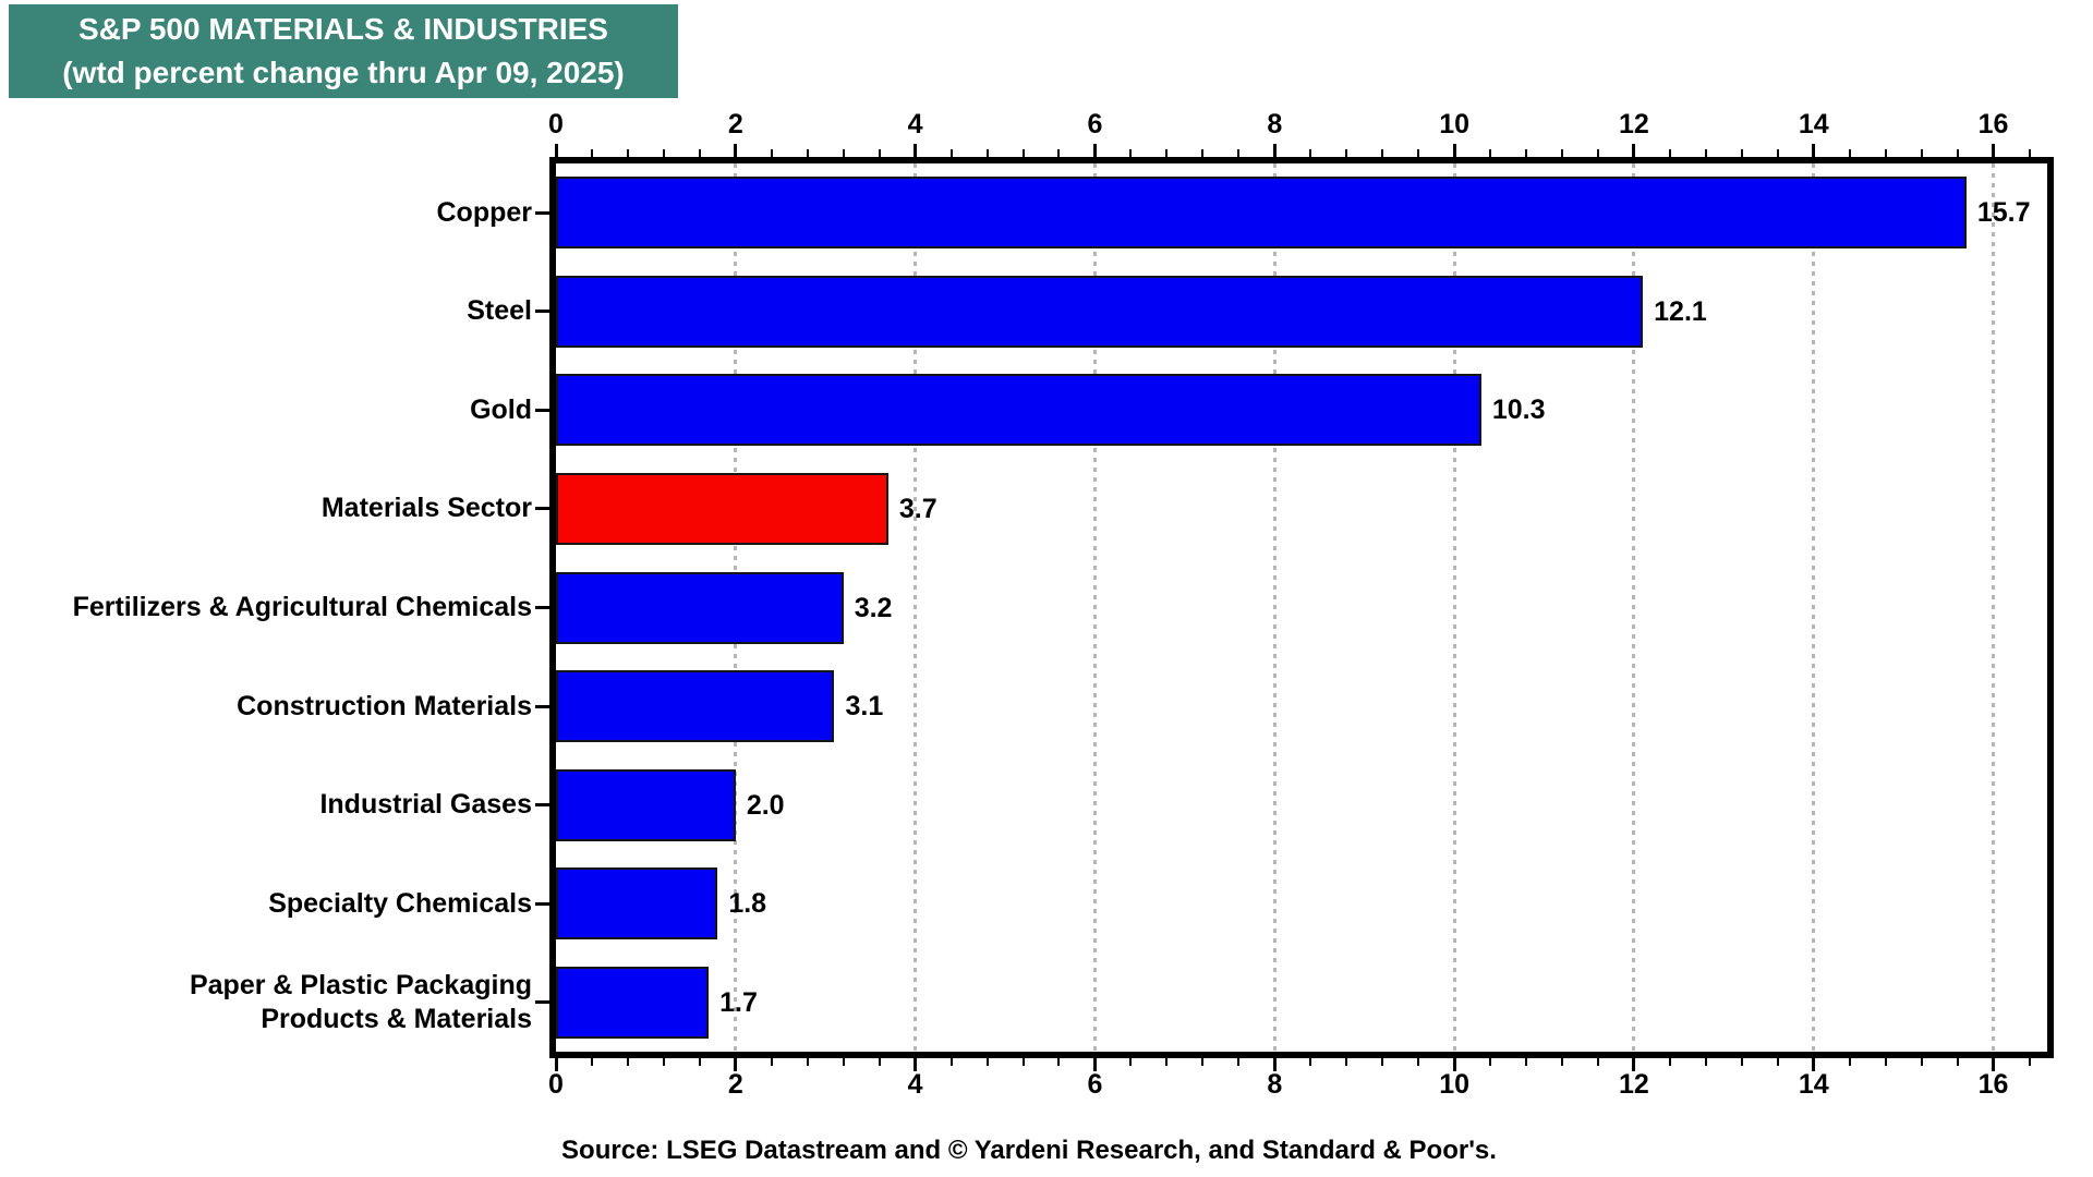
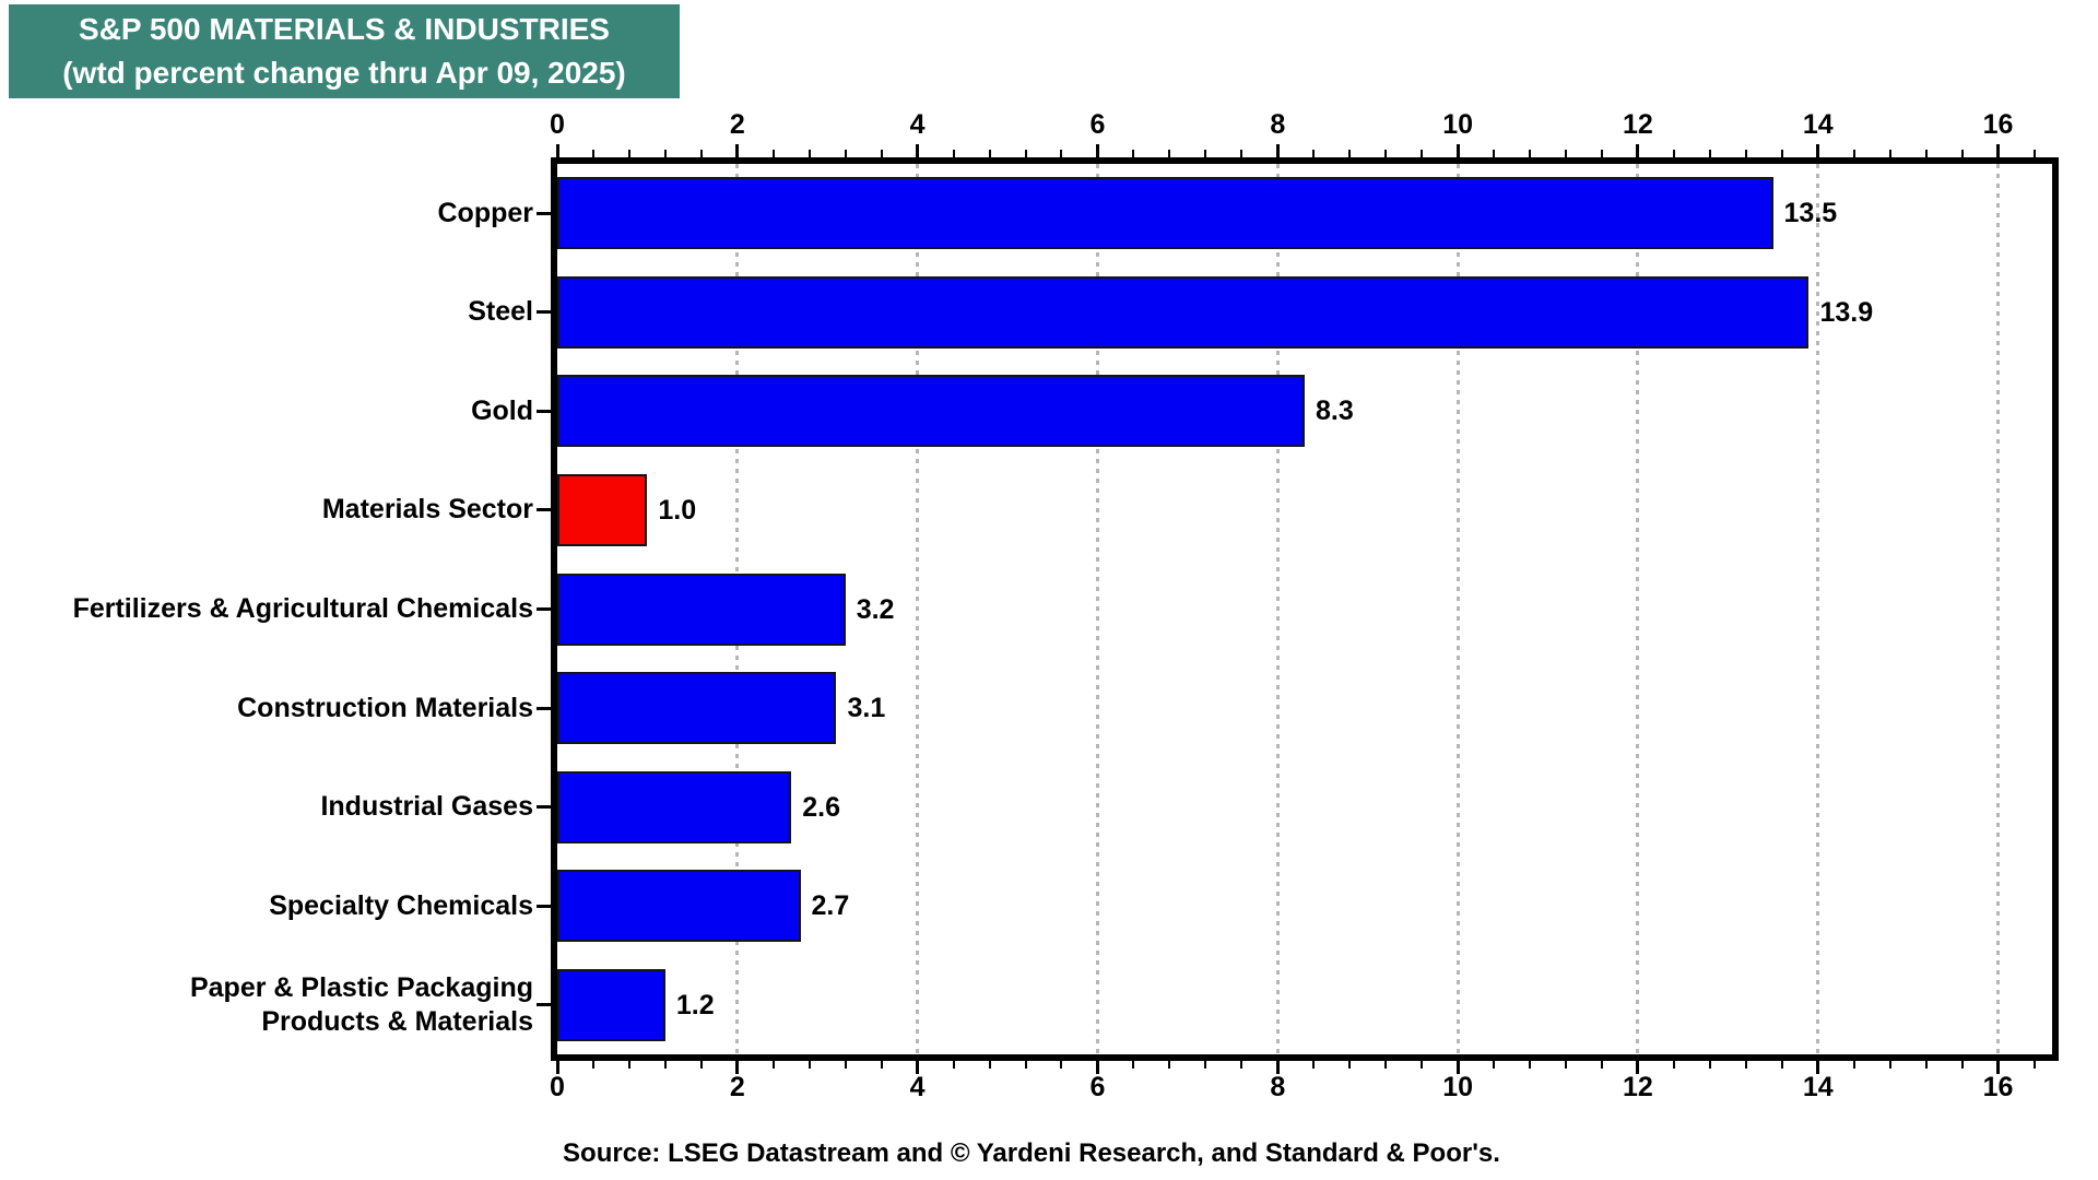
Copper: 15.7 -> 13.5
Steel: 12.1 -> 13.9
Gold: 10.3 -> 8.3
Materials Sector: 3.7 -> 1.0
Industrial Gases: 2.0 -> 2.6
Specialty Chemicals: 1.8 -> 2.7
Paper & Plastic Packaging Products & Materials: 1.7 -> 1.2
